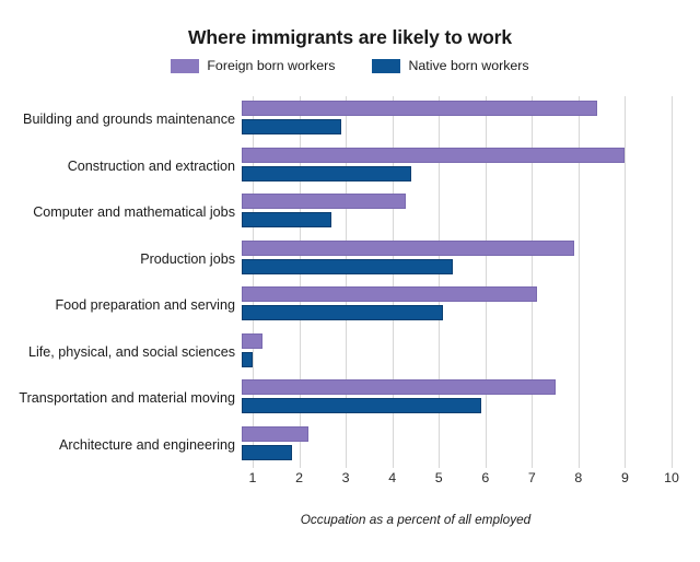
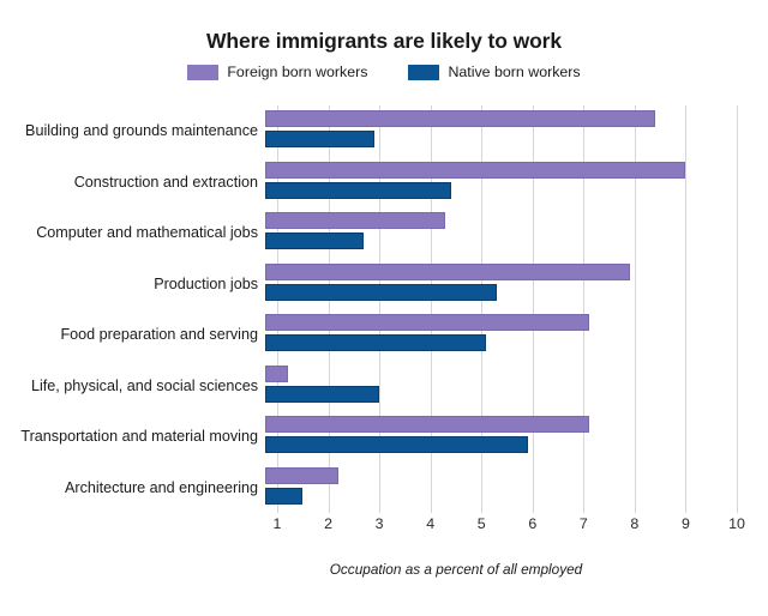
Native born workers/Life, physical, and social sciences: 1.0 -> 3.0
Foreign born workers/Transportation and material moving: 7.5 -> 7.1
Native born workers/Architecture and engineering: 1.9 -> 1.5
